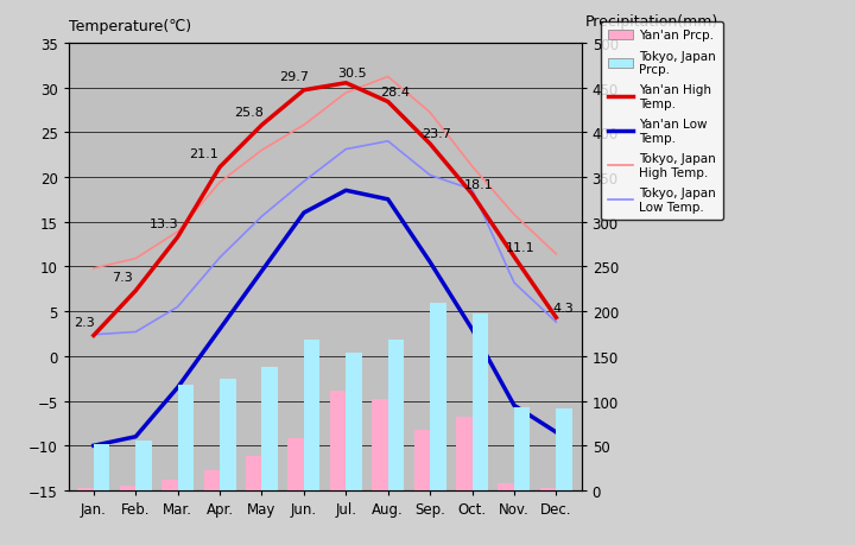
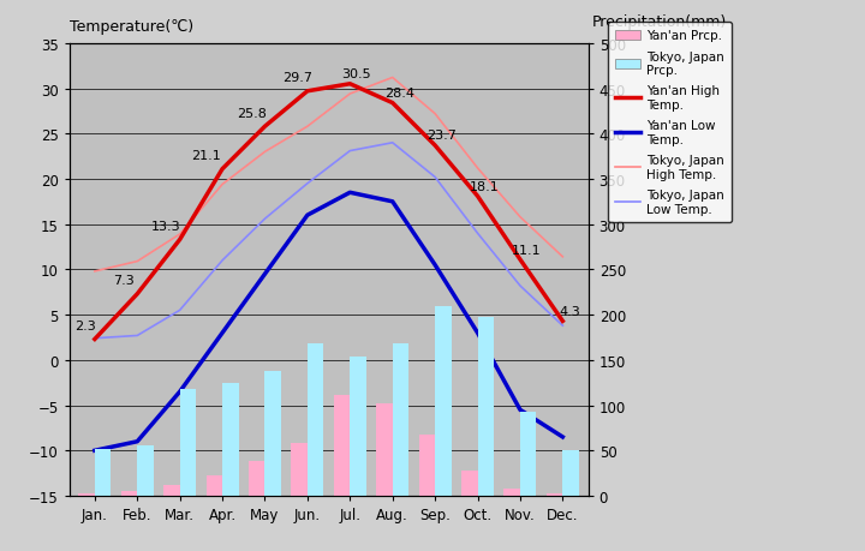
Yan'an Prcp./Oct.: 82 -> 28
Tokyo, Japan Low Temp./Oct.: 18.6 -> 14.0
Tokyo, Japan Prcp./Dec.: 92 -> 51
